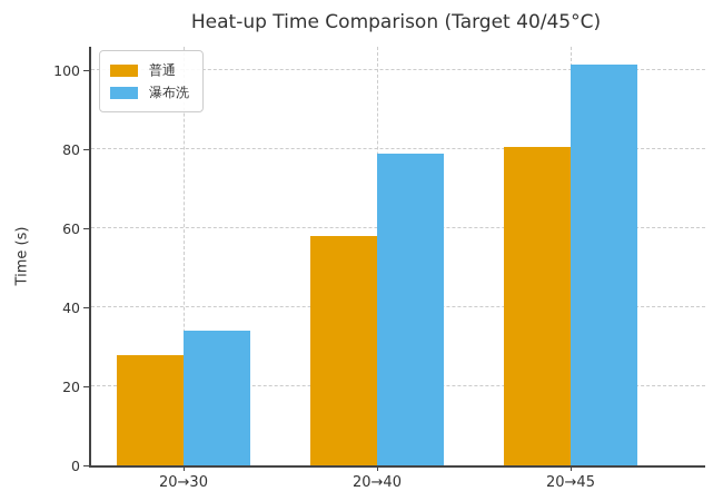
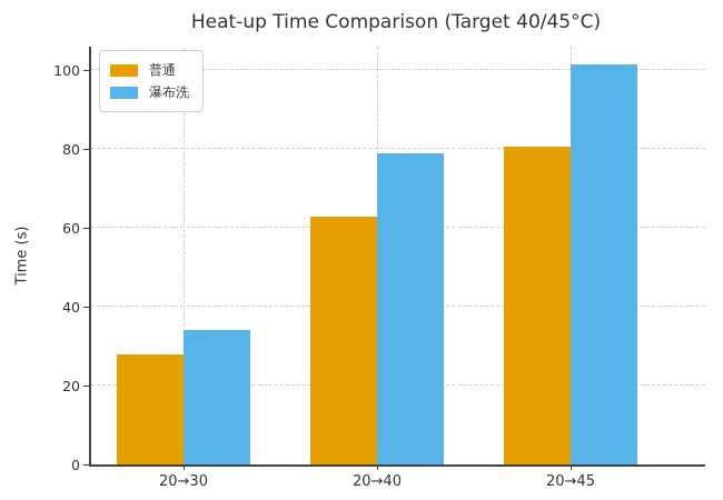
普通/20→40: 58 -> 63
